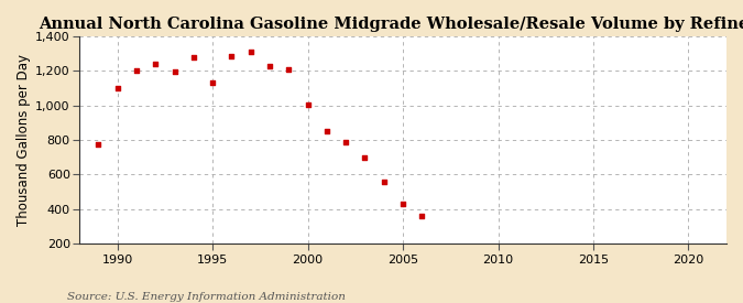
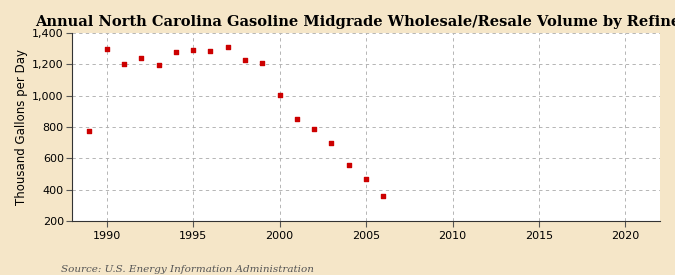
1990: 1,100 -> 1,300
1995: 1,130 -> 1,290
2005: 430 -> 470
